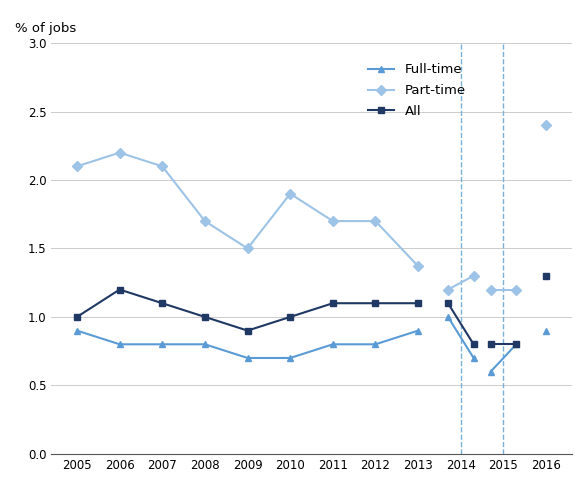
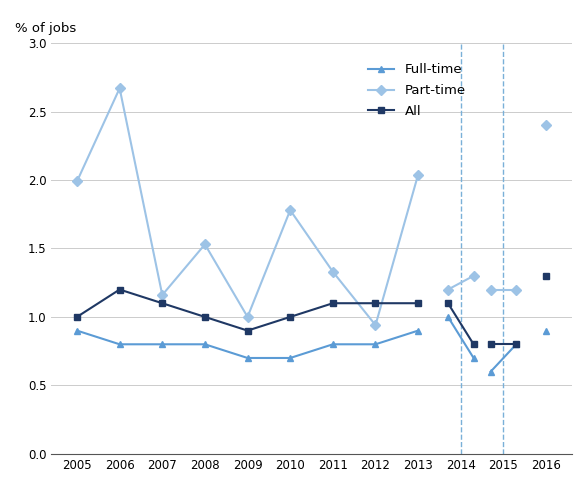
Part-time/2005: 2.10 -> 1.99
Part-time/2006: 2.20 -> 2.67
Part-time/2007: 2.10 -> 1.16
Part-time/2008: 1.70 -> 1.53
Part-time/2009: 1.50 -> 1.00
Part-time/2010: 1.90 -> 1.78
Part-time/2011: 1.70 -> 1.33
Part-time/2012: 1.70 -> 0.94
Part-time/2013: 1.37 -> 2.04
